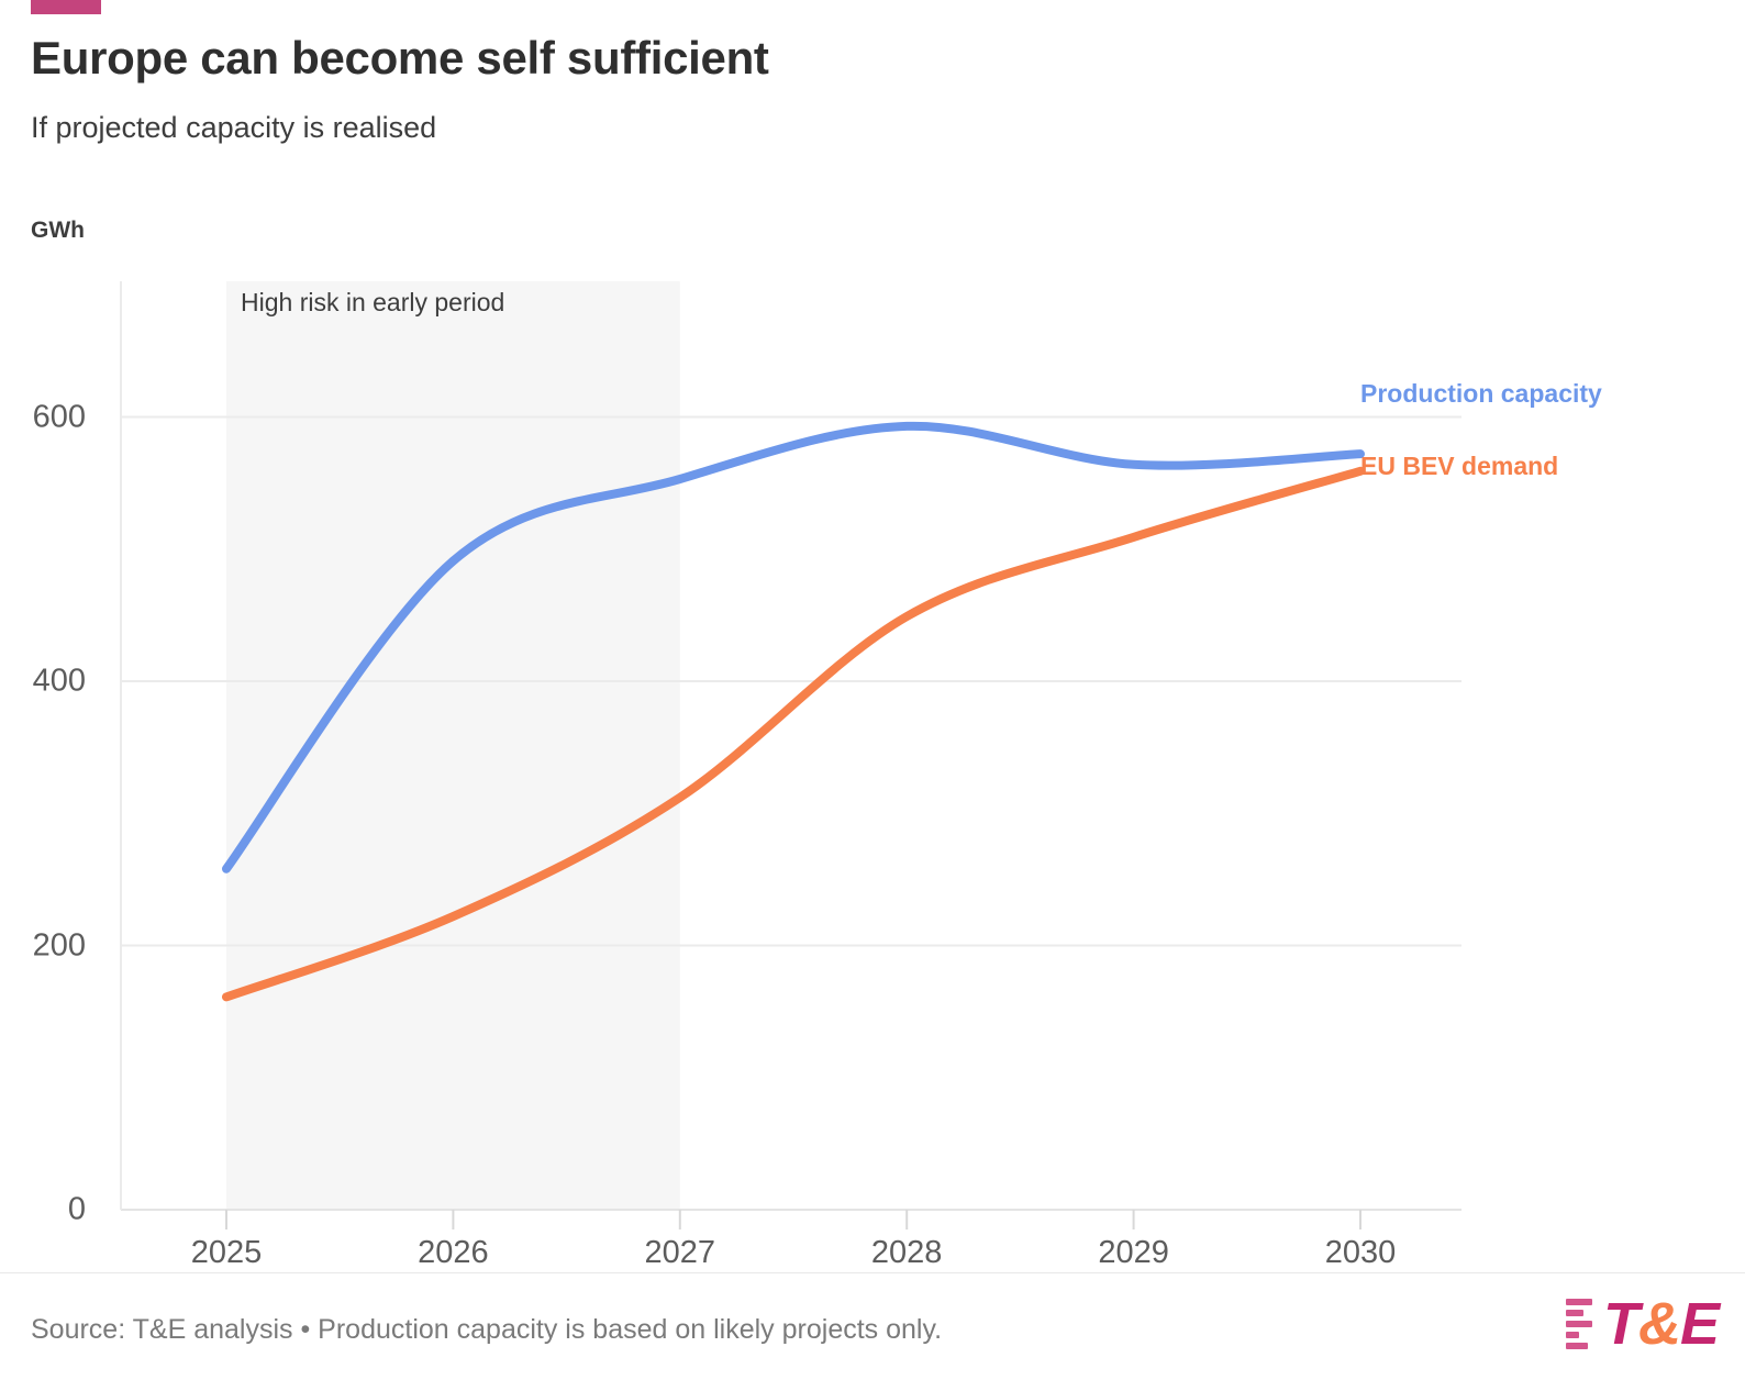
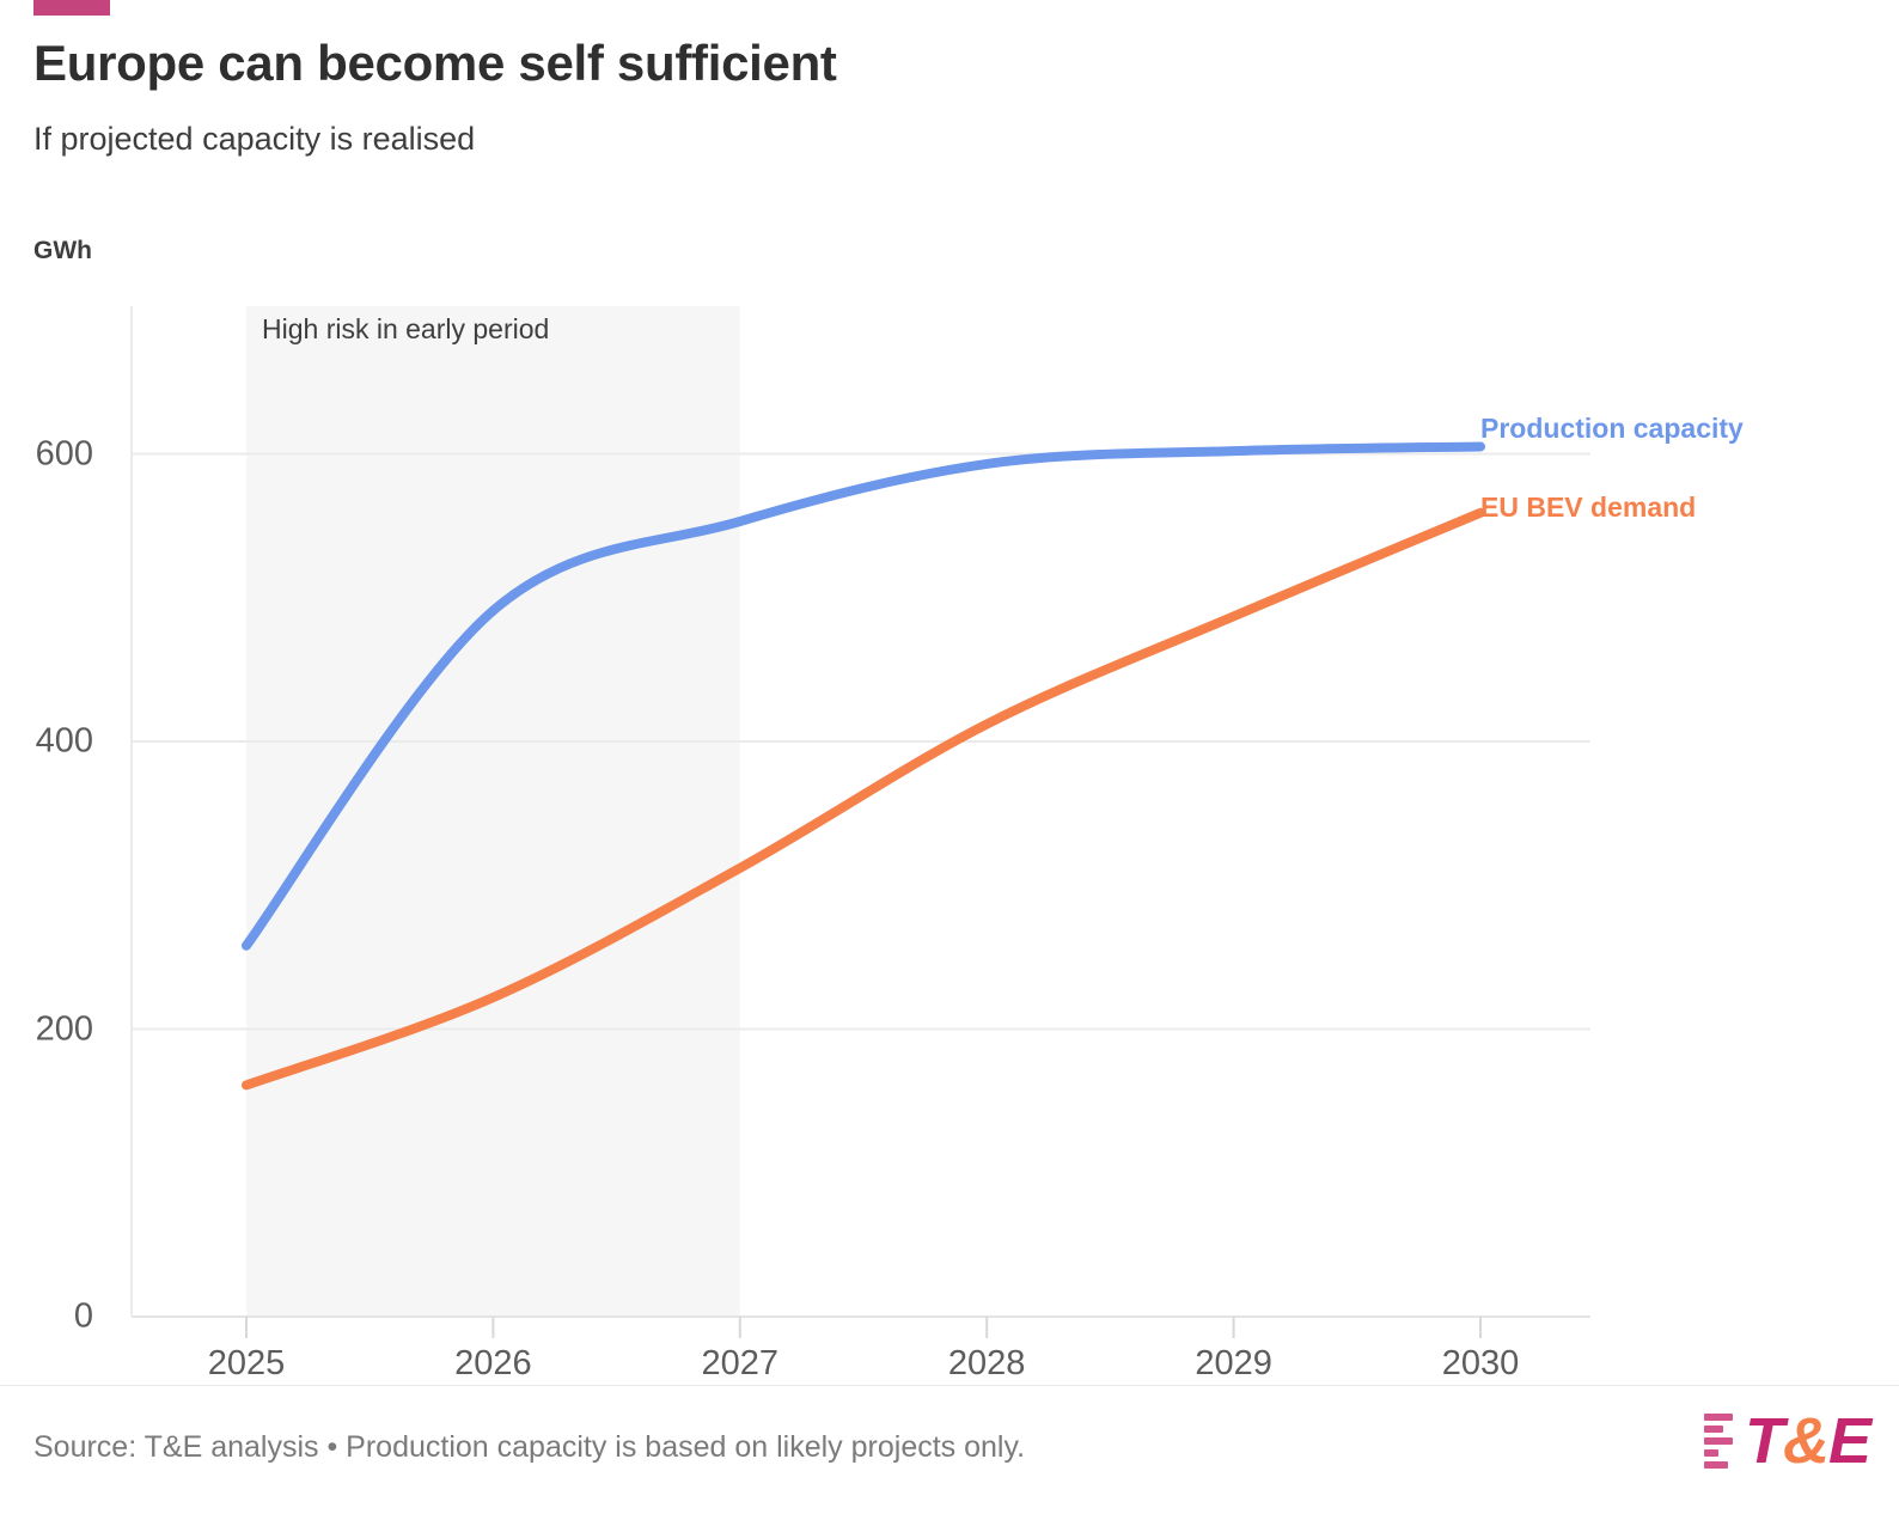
EU BEV demand/2028: 449 -> 412
Production capacity/2029: 564 -> 602
EU BEV demand/2029: 509 -> 487
Production capacity/2030: 572 -> 605
